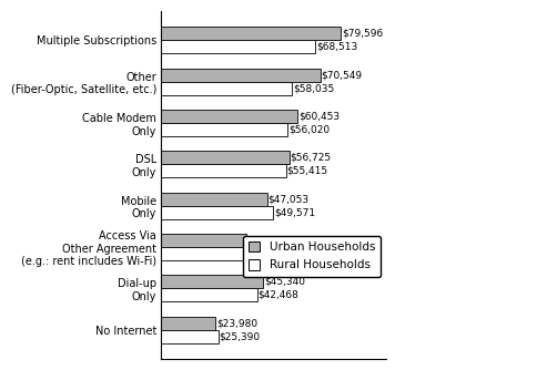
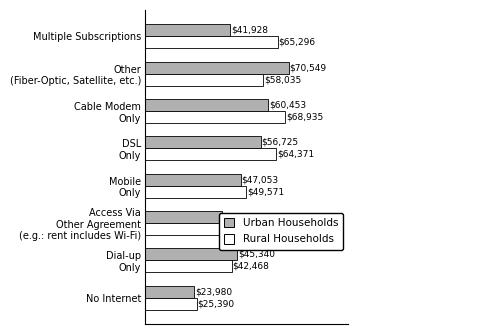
Urban Households/Multiple Subscriptions: $79,596 -> $41,928
Rural Households/Multiple Subscriptions: $68,513 -> $65,296
Rural Households/Cable Modem Only: $56,020 -> $68,935
Rural Households/DSL Only: $55,415 -> $64,371
